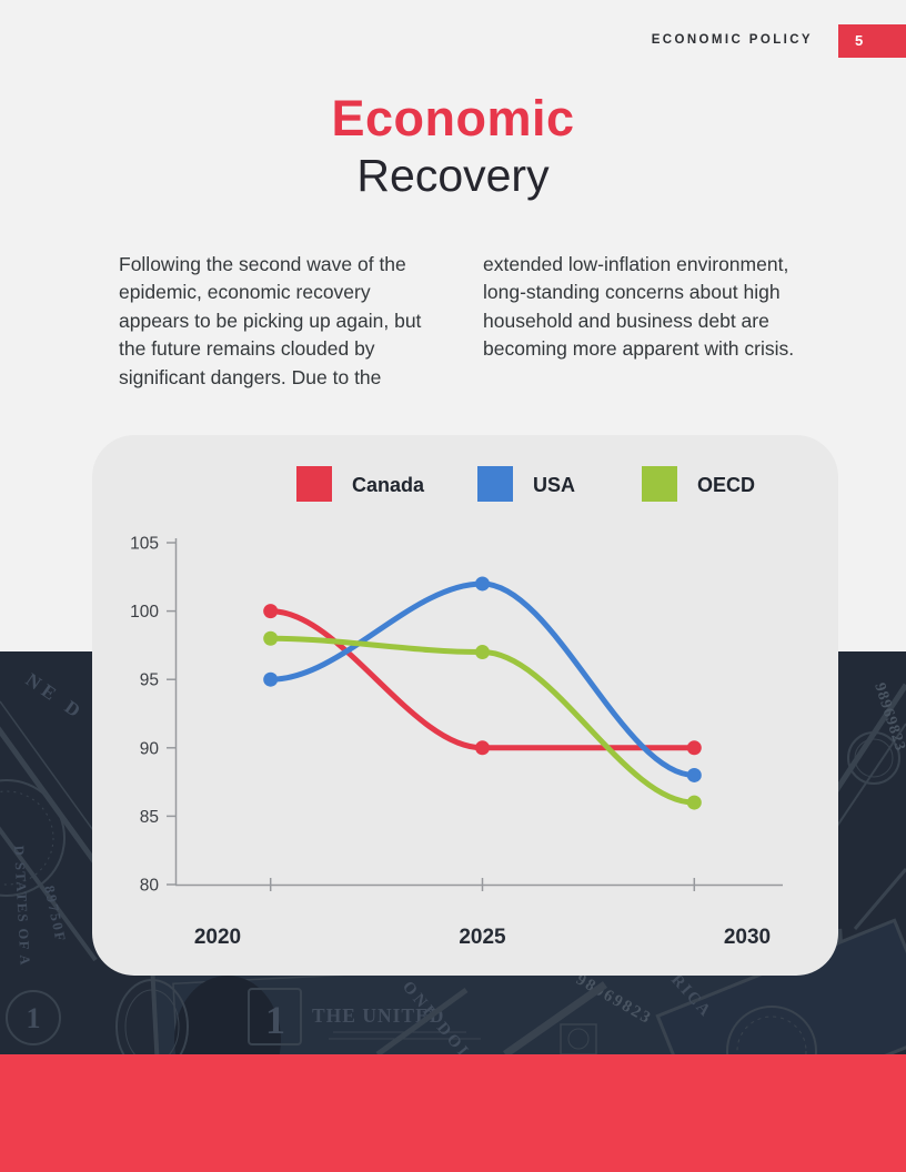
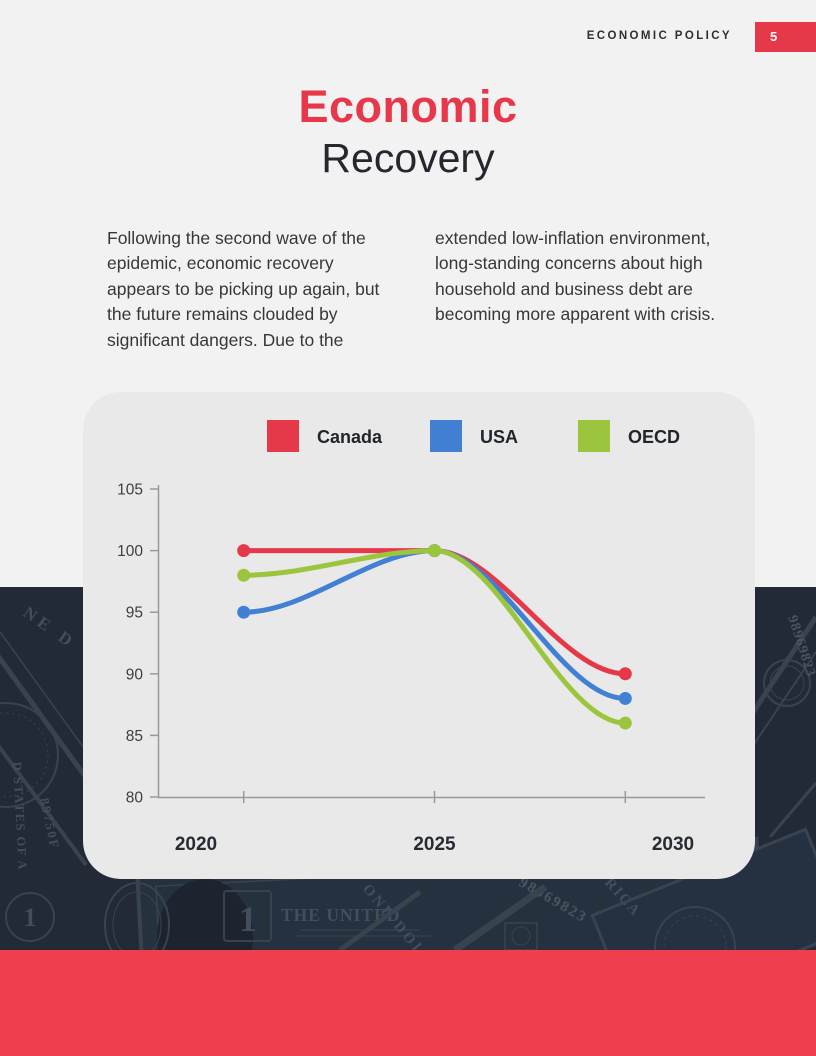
Canada/2025: 90 -> 100
USA/2025: 102 -> 100
OECD/2025: 97 -> 100
